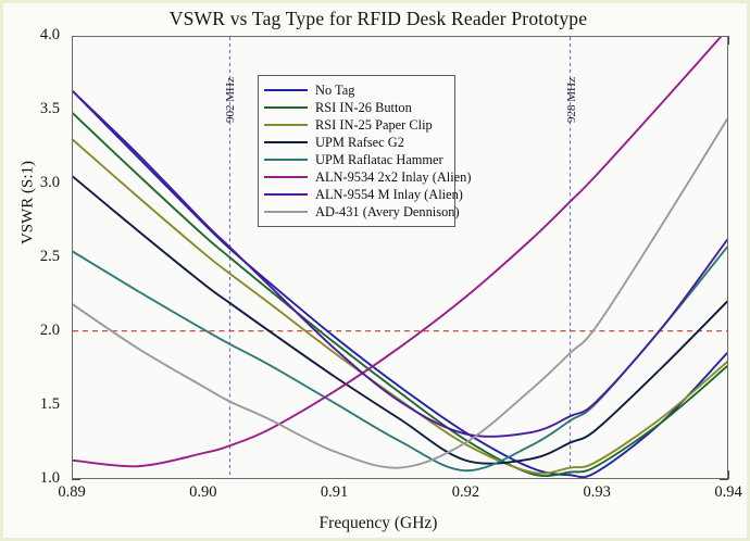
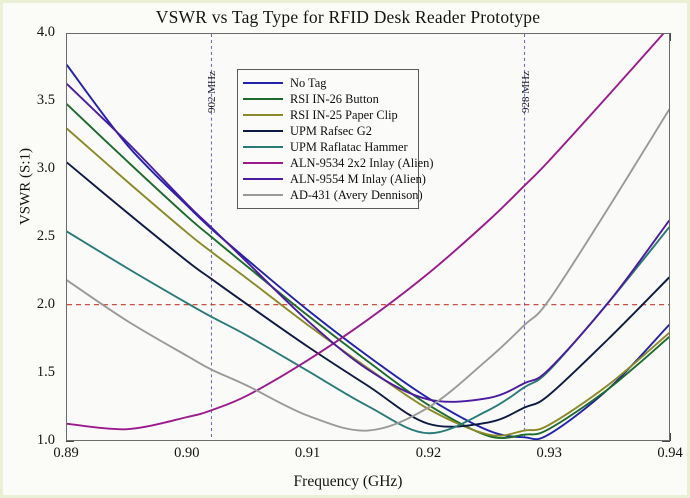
No Tag/0.89: 3.63 -> 3.77
